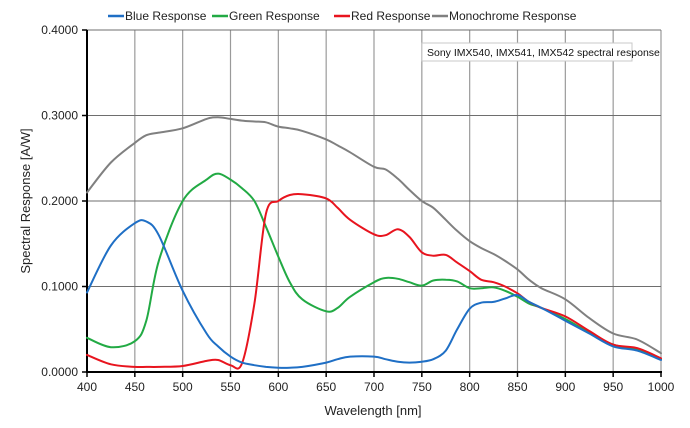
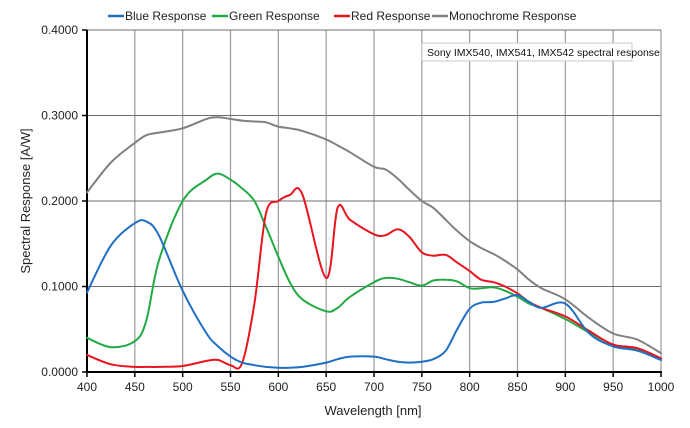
Red Response/650: 0.20 -> 0.11
Blue Response/900: 0.06 -> 0.08
